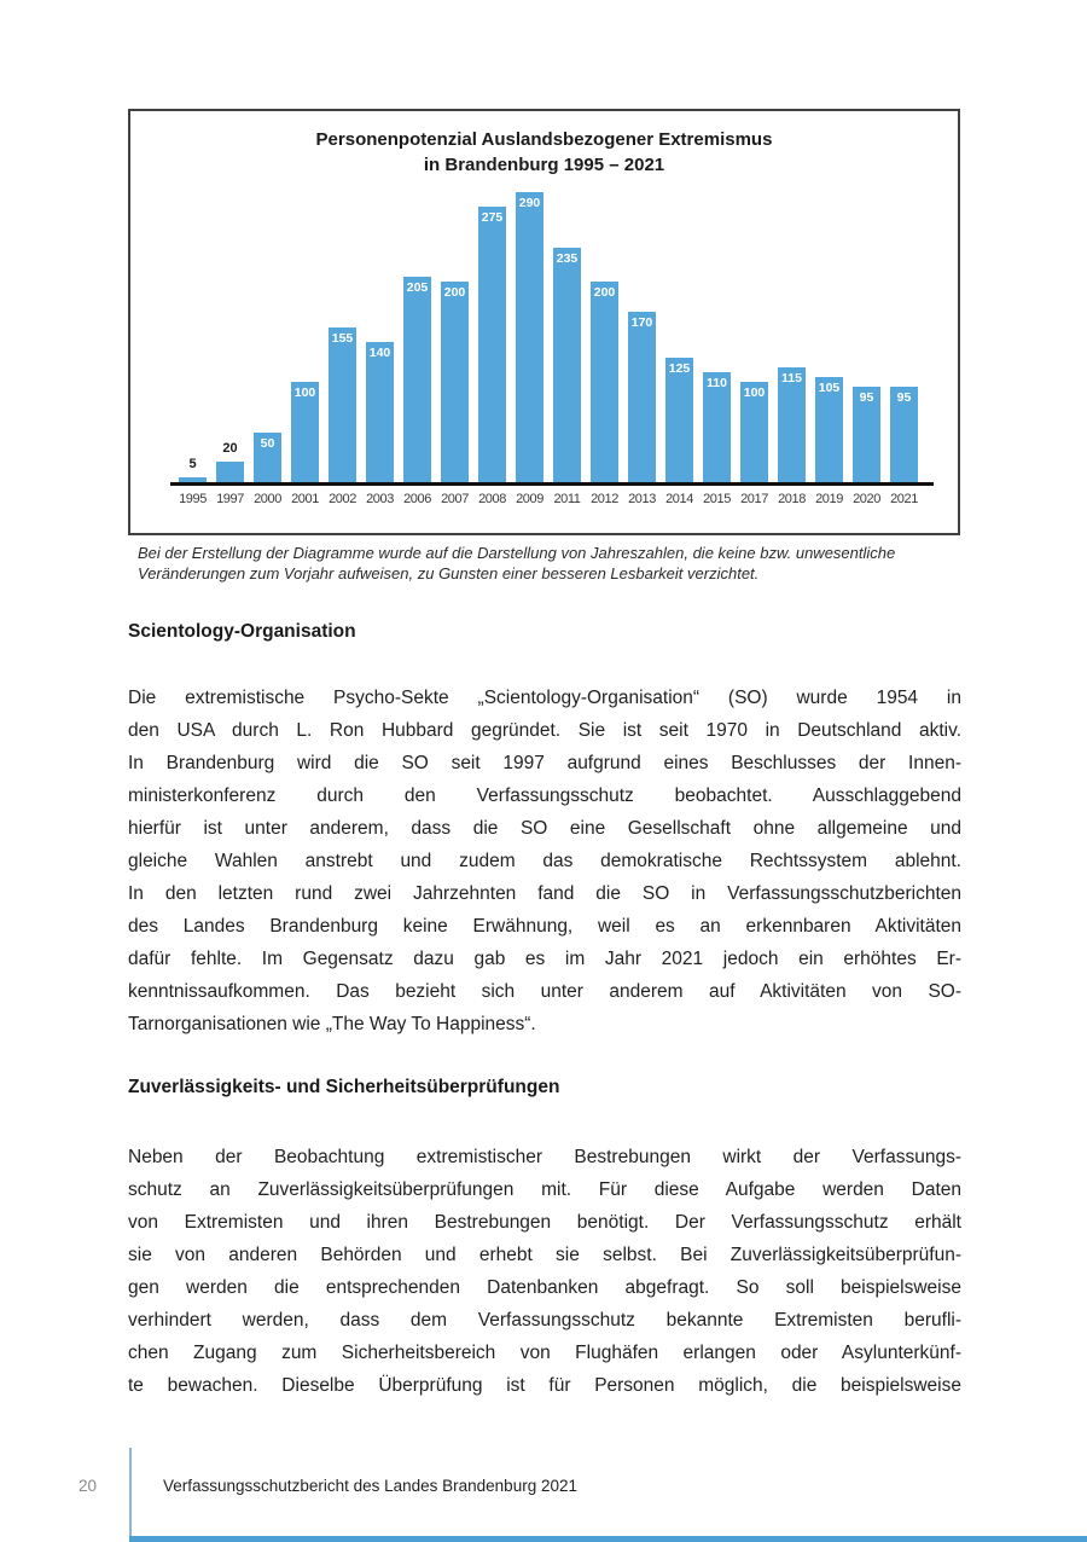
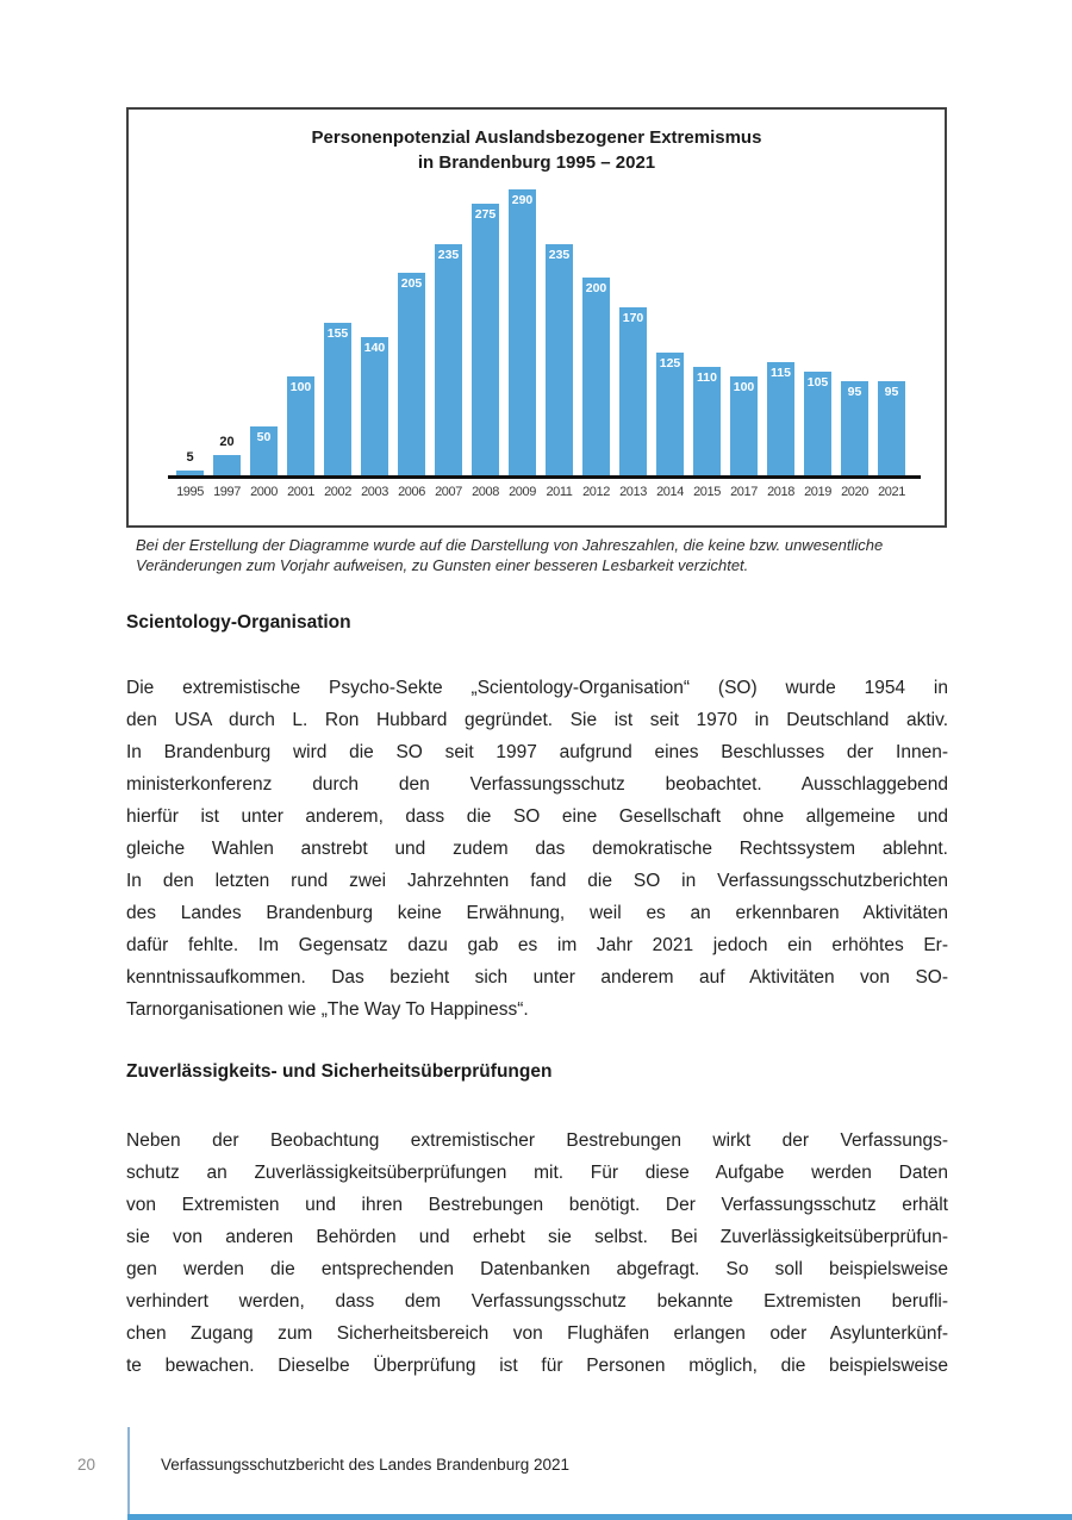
2007: 200 -> 235
